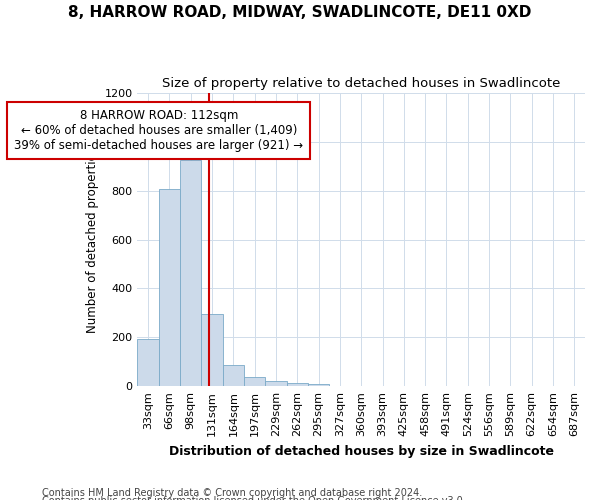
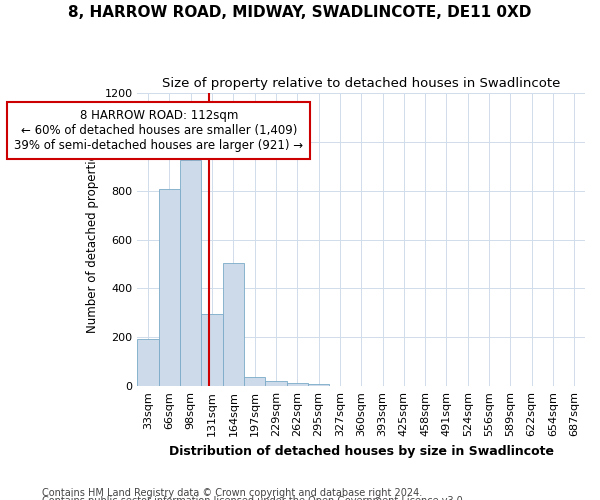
164sqm: 88 -> 505
